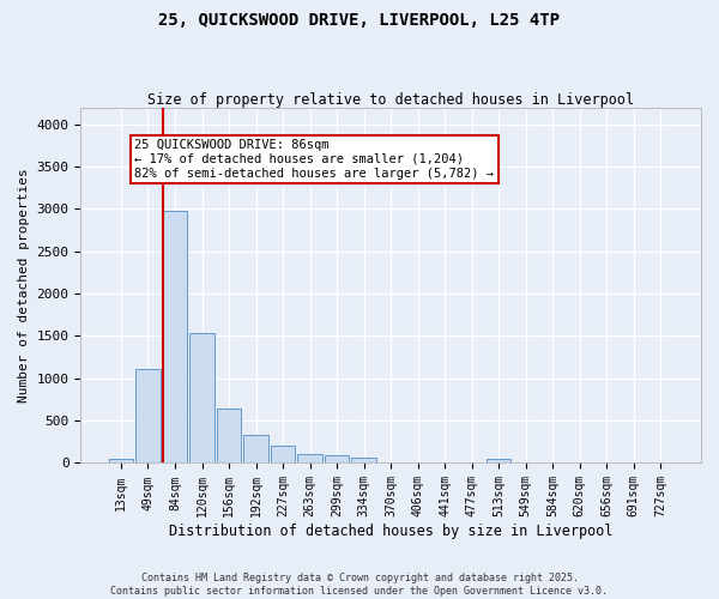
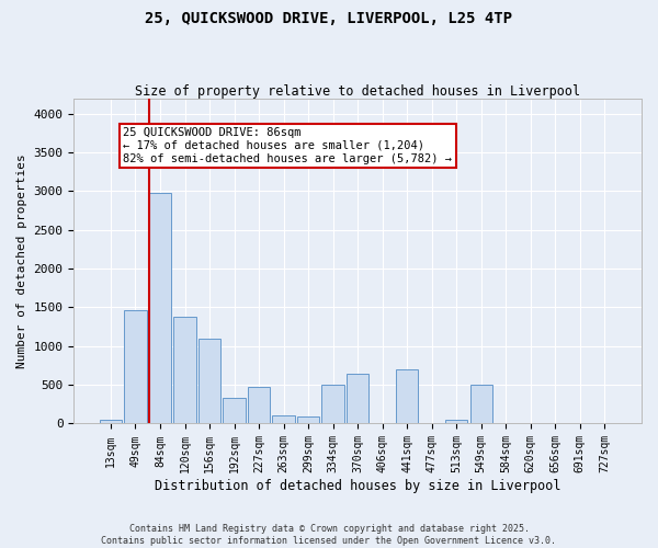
49sqm: 1110 -> 1460
120sqm: 1530 -> 1380
156sqm: 650 -> 1100
227sqm: 200 -> 480
334sqm: 60 -> 500
370sqm: 10 -> 640
441sqm: 0 -> 700
549sqm: 0 -> 500
